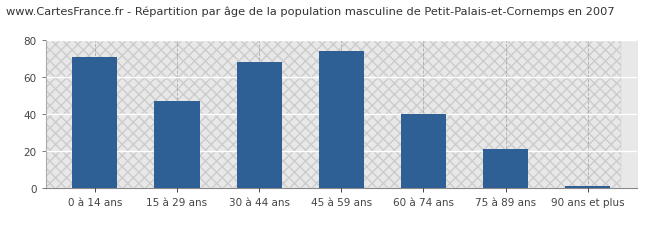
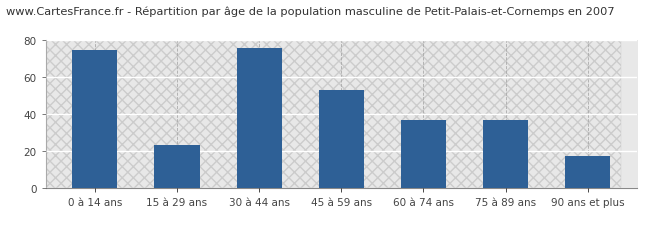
0 à 14 ans: 71 -> 75
15 à 29 ans: 47 -> 23
30 à 44 ans: 68 -> 76
45 à 59 ans: 74 -> 53
60 à 74 ans: 40 -> 37
75 à 89 ans: 21 -> 37
90 ans et plus: 1 -> 17
